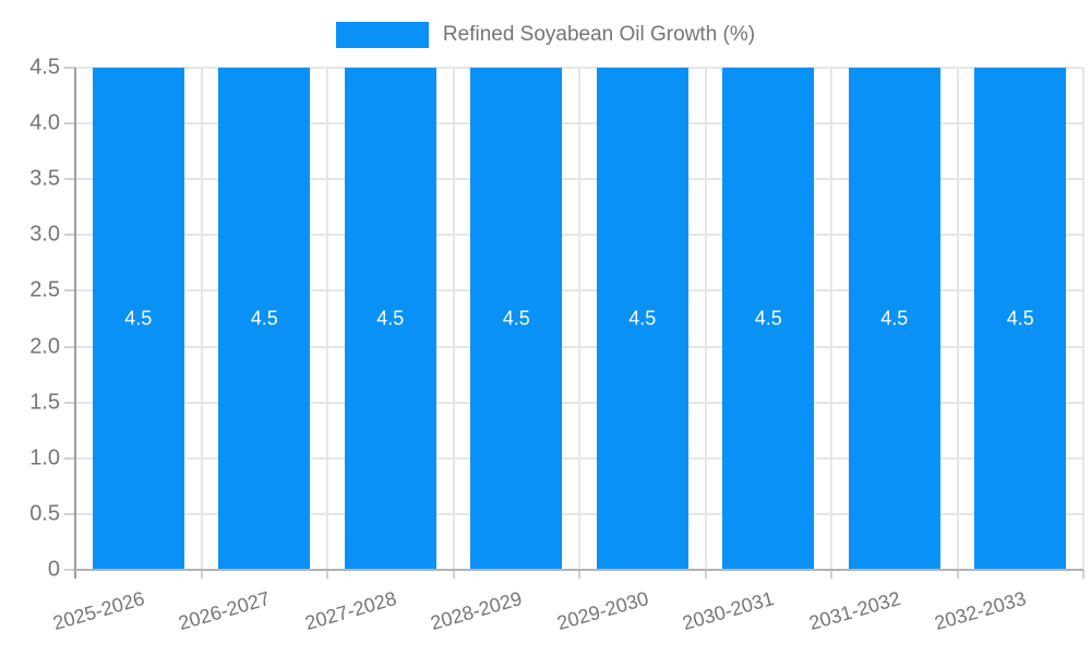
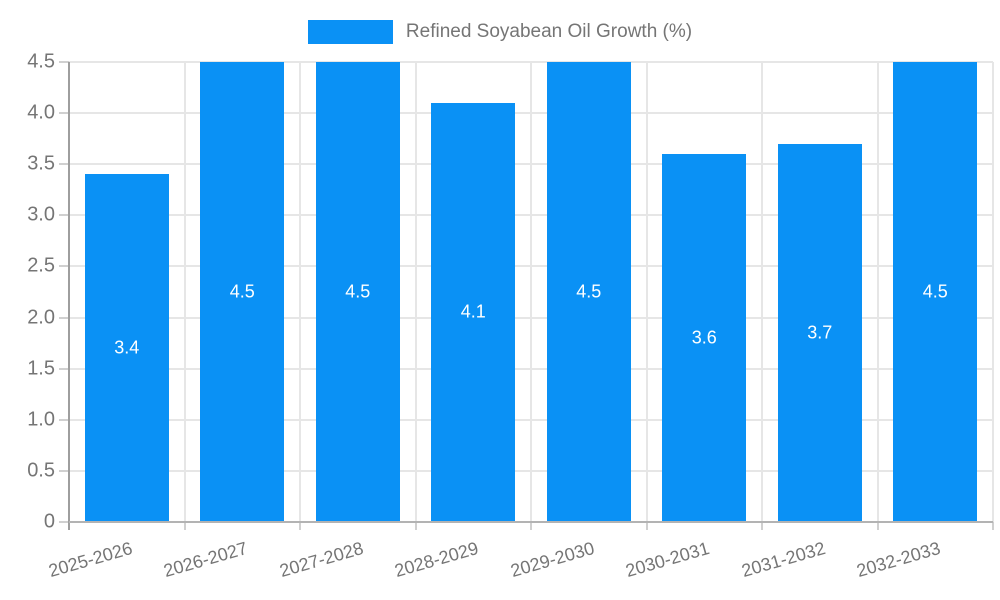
2025-2026: 4.5 -> 3.4
2028-2029: 4.5 -> 4.1
2030-2031: 4.5 -> 3.6
2031-2032: 4.5 -> 3.7
